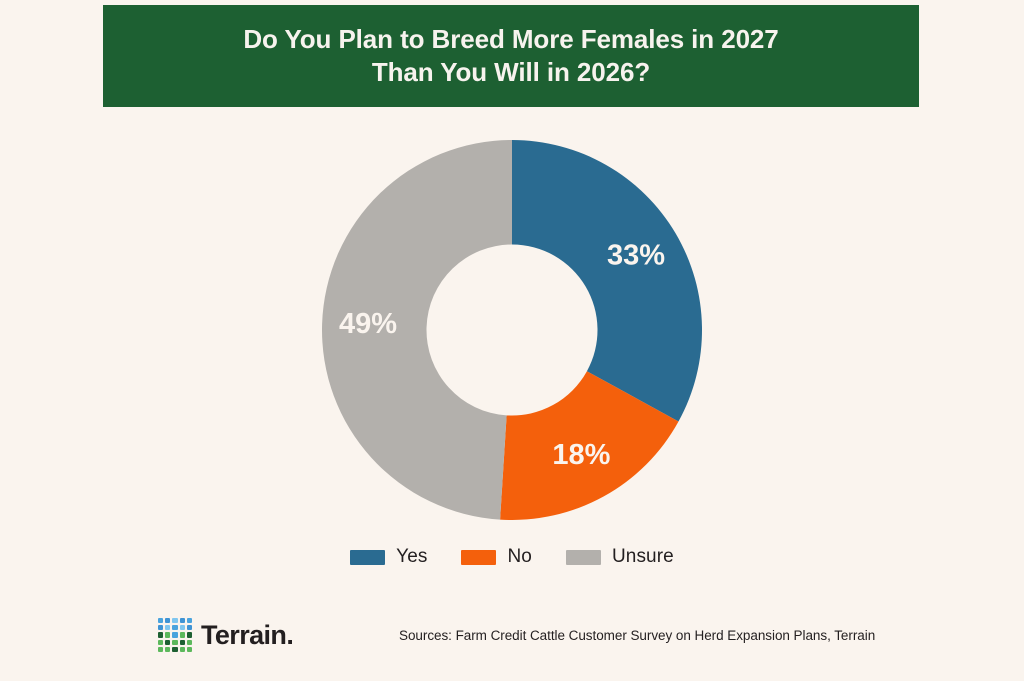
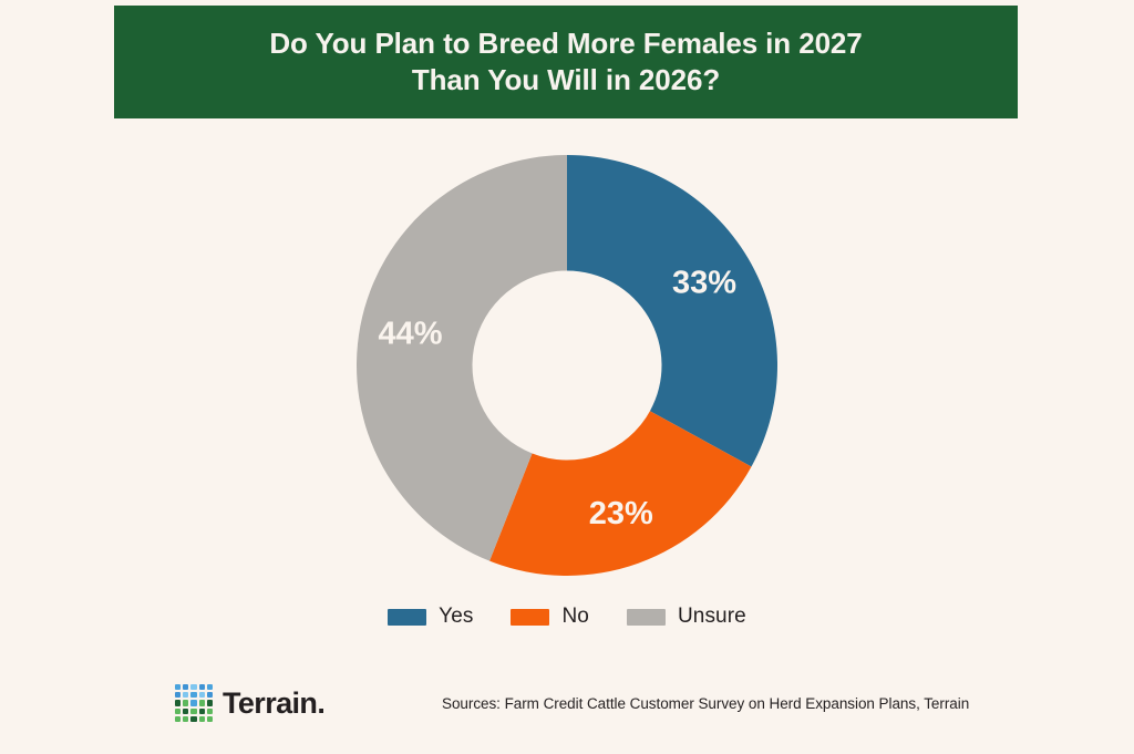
No: 18% -> 23%
Unsure: 49% -> 44%
